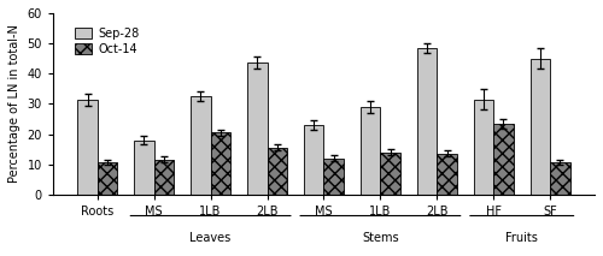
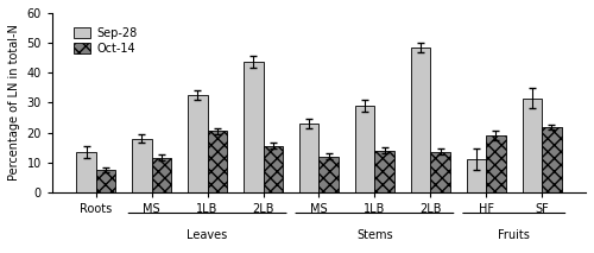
Sep-28/Roots: 31.5 -> 13.5
Oct-14/Roots: 10.5 -> 7.5
Sep-28/HF: 31.5 -> 11.0
Oct-14/HF: 23.5 -> 19.0
Sep-28/SF: 45.0 -> 31.5
Oct-14/SF: 10.5 -> 22.0
